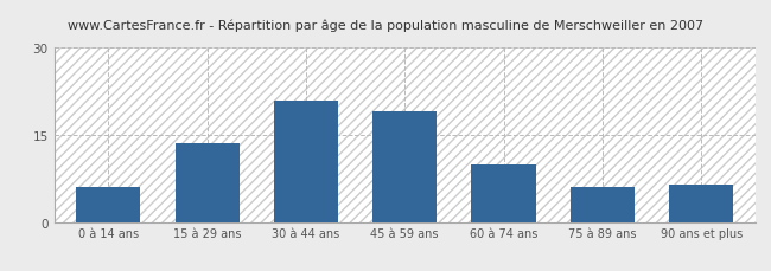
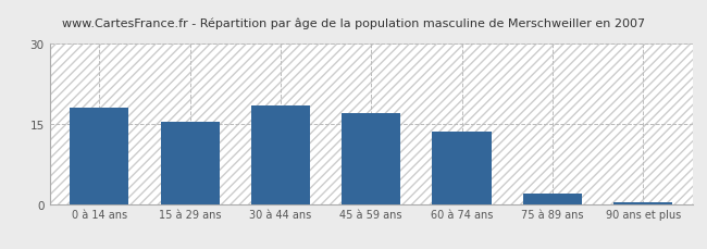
0 à 14 ans: 6.0 -> 18.0
15 à 29 ans: 13.5 -> 15.5
30 à 44 ans: 21.0 -> 18.5
45 à 59 ans: 19.0 -> 17.0
60 à 74 ans: 10.0 -> 13.5
75 à 89 ans: 6.0 -> 2.0
90 ans et plus: 6.5 -> 0.3
